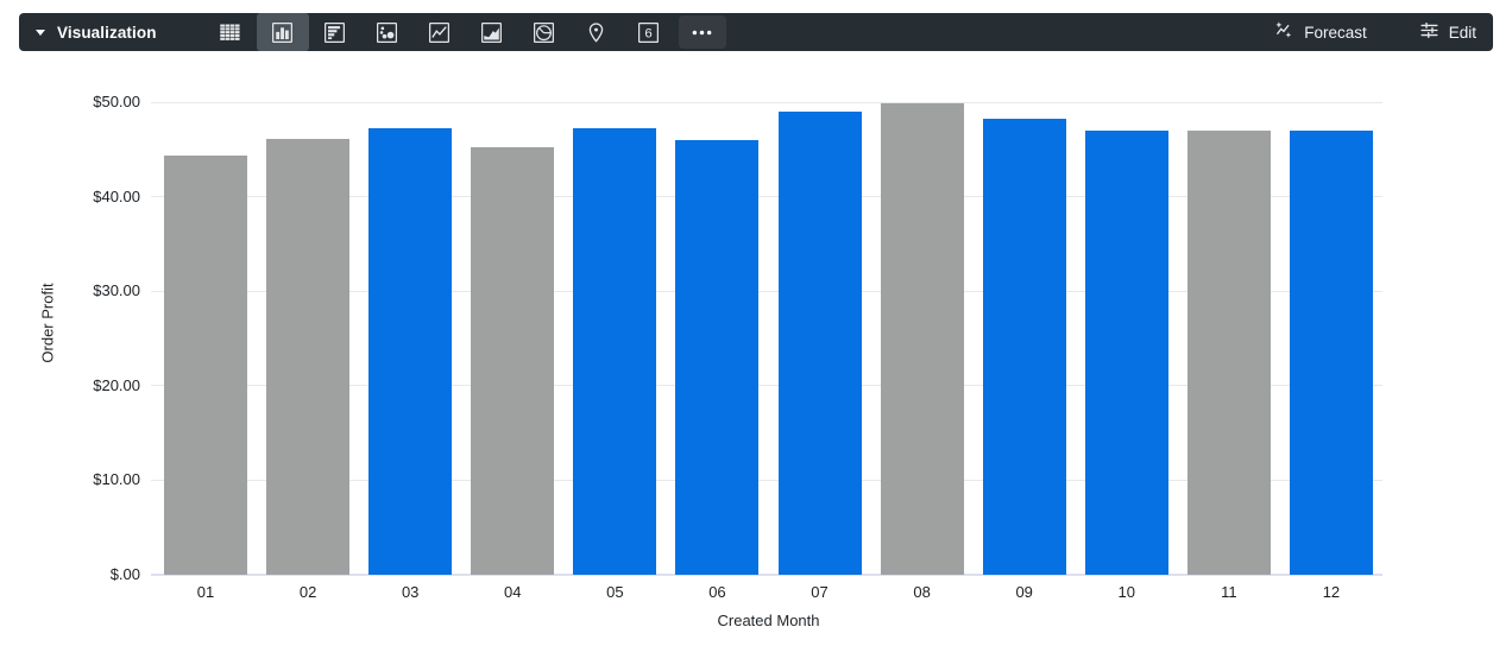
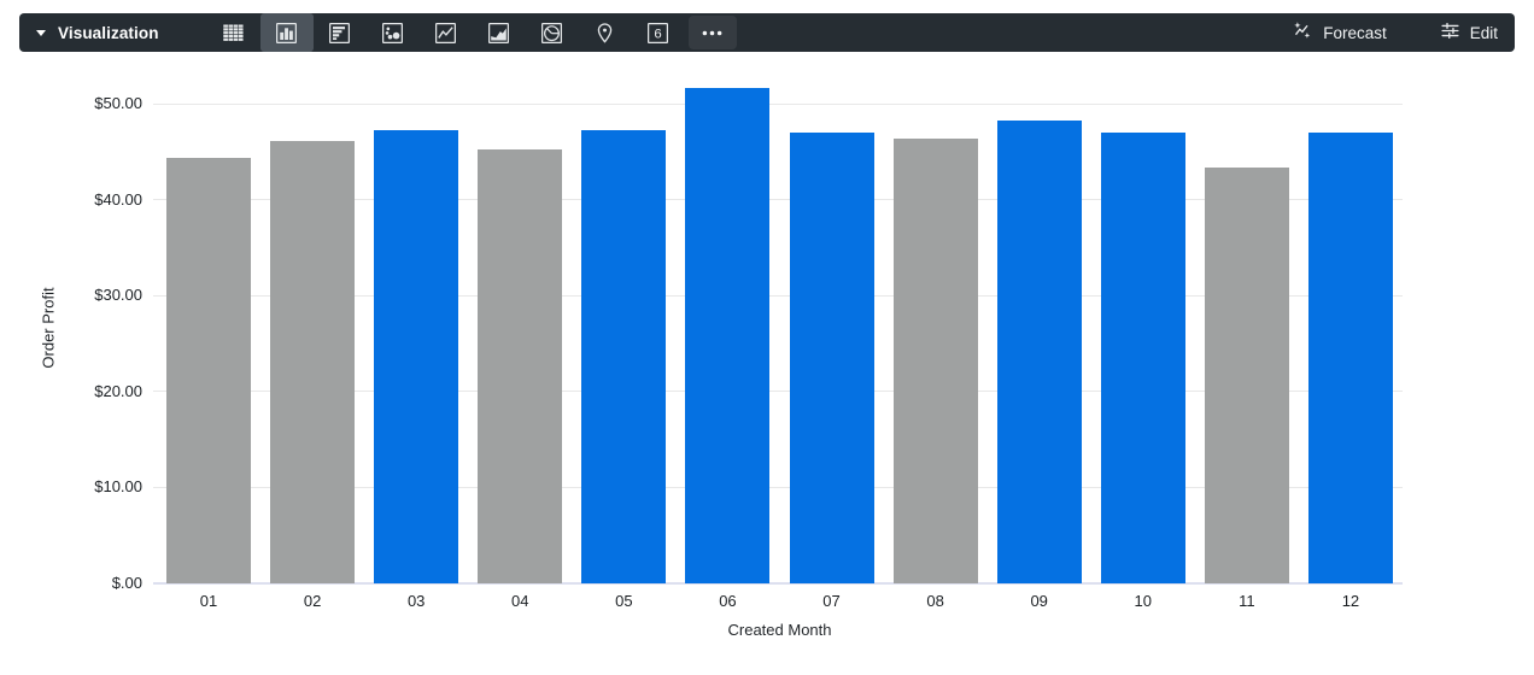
06: $46 -> $52
07: $49 -> $47
08: $50 -> $46
11: $47 -> $43
